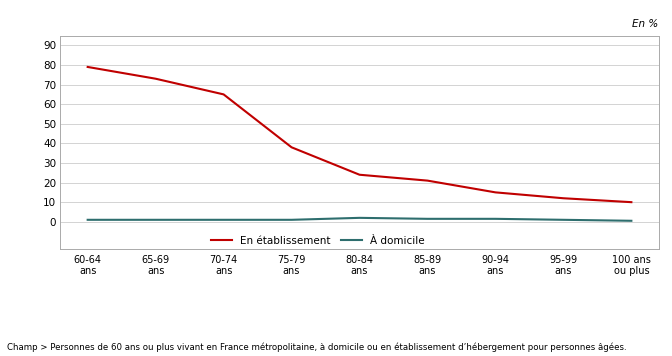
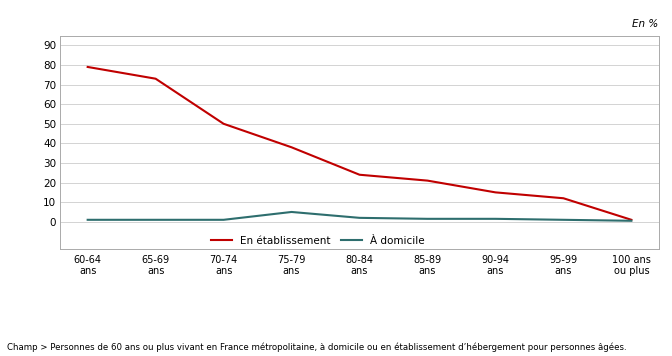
En établissement/70-74 ans: 65 -> 50
À domicile/75-79 ans: 1 -> 5
En établissement/100 ans ou plus: 10 -> 1
